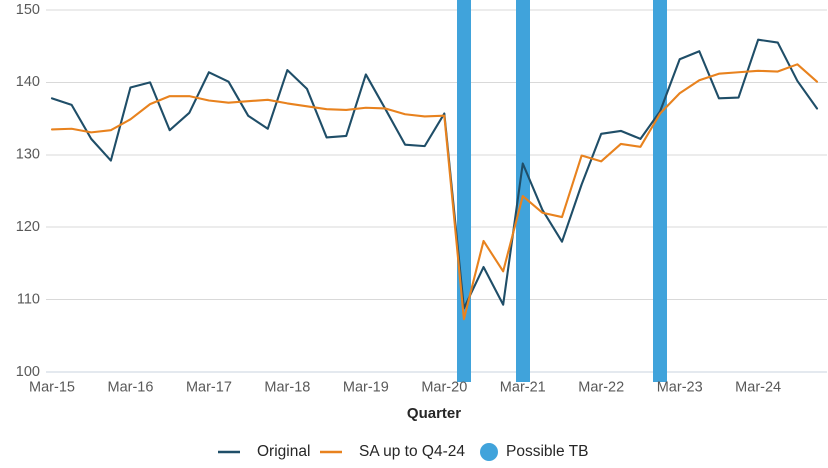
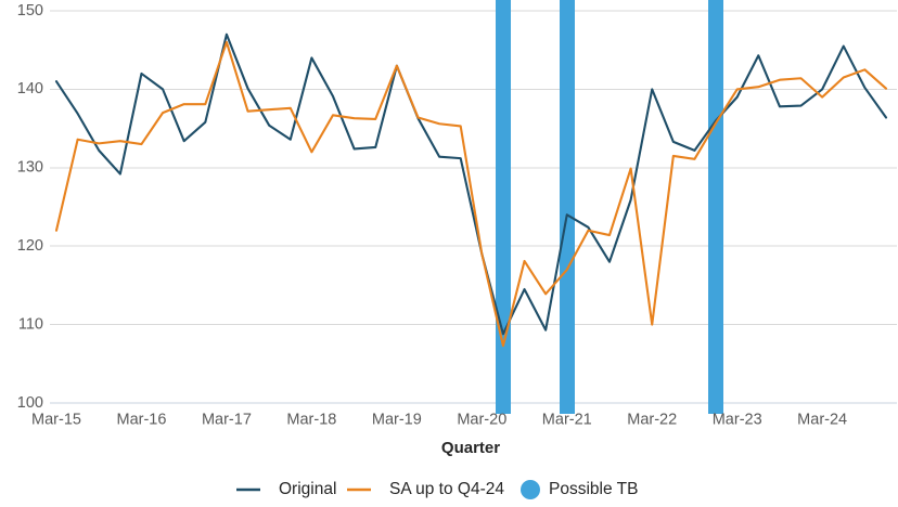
Original/Mar-15: 138 -> 141
SA up to Q4-24/Mar-15: 134 -> 122
Original/Mar-16: 139 -> 142
SA up to Q4-24/Mar-16: 135 -> 133
Original/Mar-17: 141 -> 147
SA up to Q4-24/Mar-17: 138 -> 146
Original/Mar-18: 142 -> 144
SA up to Q4-24/Mar-18: 137 -> 132
Original/Mar-19: 141 -> 143
SA up to Q4-24/Mar-19: 136 -> 143
Original/Mar-20: 136 -> 119
SA up to Q4-24/Mar-20: 135 -> 119
Original/Mar-21: 129 -> 124
SA up to Q4-24/Mar-21: 124 -> 117
Original/Mar-22: 133 -> 140
SA up to Q4-24/Mar-22: 129 -> 110
Original/Mar-23: 143 -> 139
SA up to Q4-24/Mar-23: 138 -> 140
Original/Mar-24: 146 -> 140
SA up to Q4-24/Mar-24: 142 -> 139
